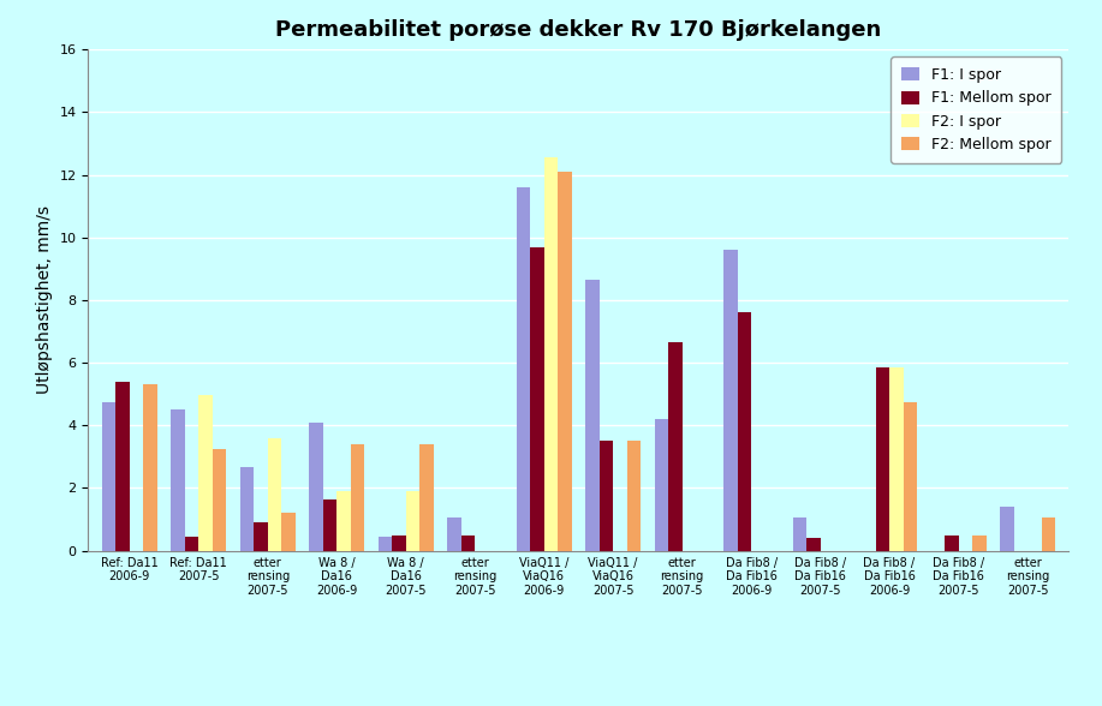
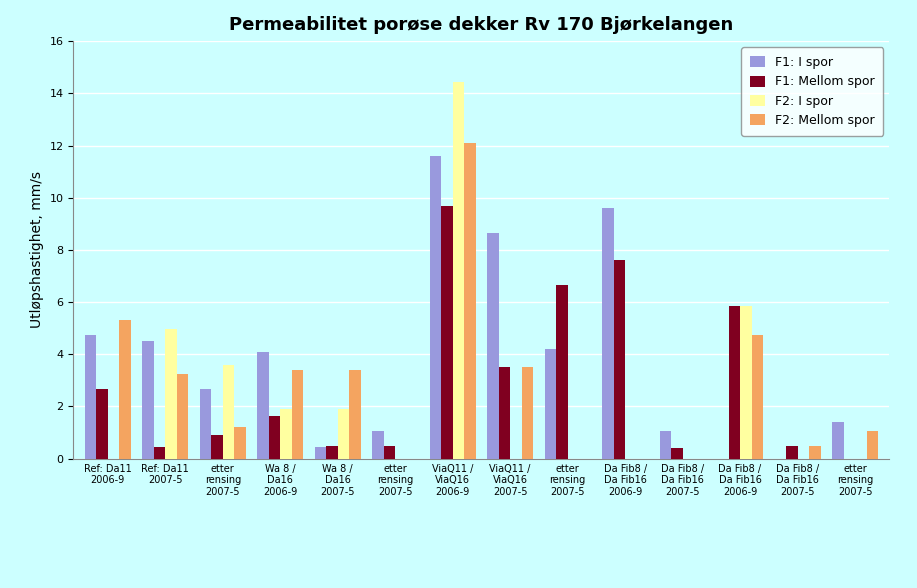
F1: Mellom spor/Ref: Da11 2006-9: 5.40 -> 2.65
F2: I spor/ViaQ11 / ViaQ16 2006-9: 12.55 -> 14.45
